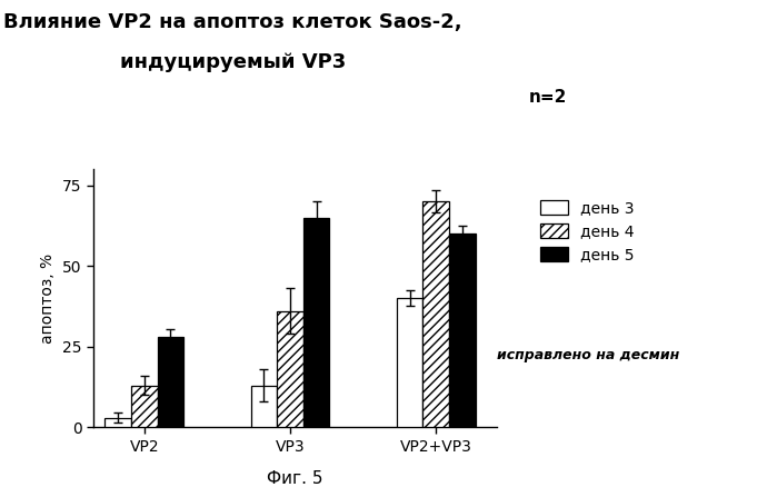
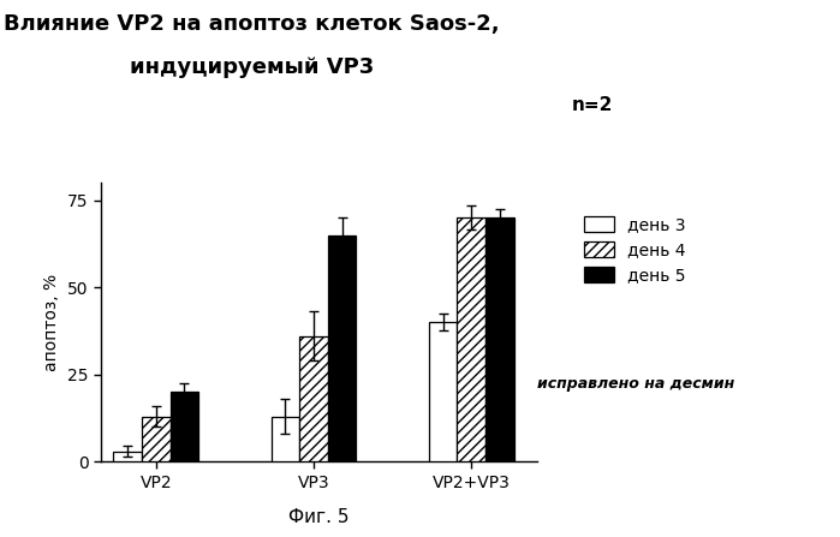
день 5/VP2: 28 -> 20
день 5/VP2+VP3: 60 -> 70
